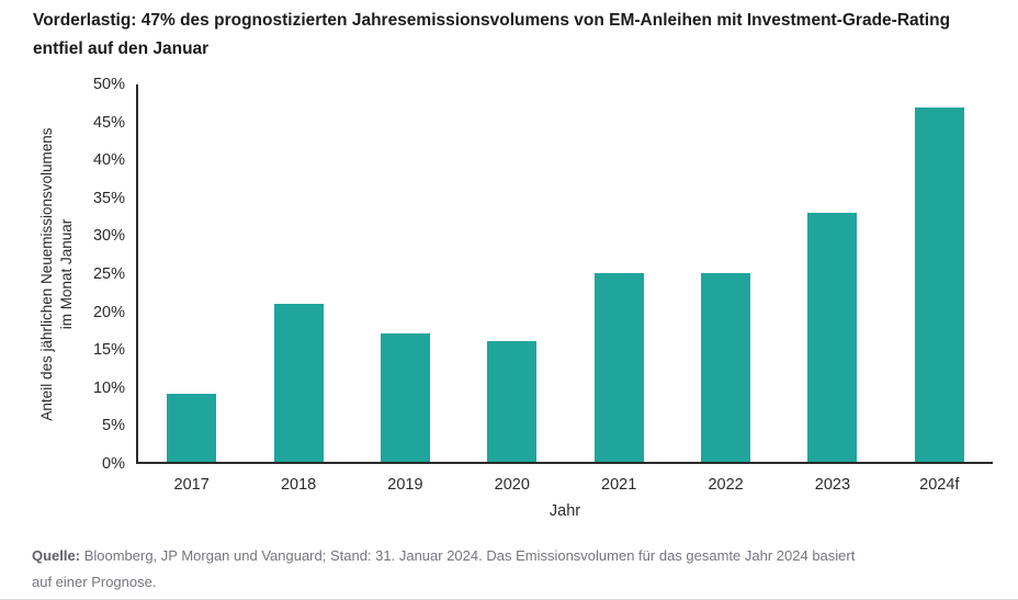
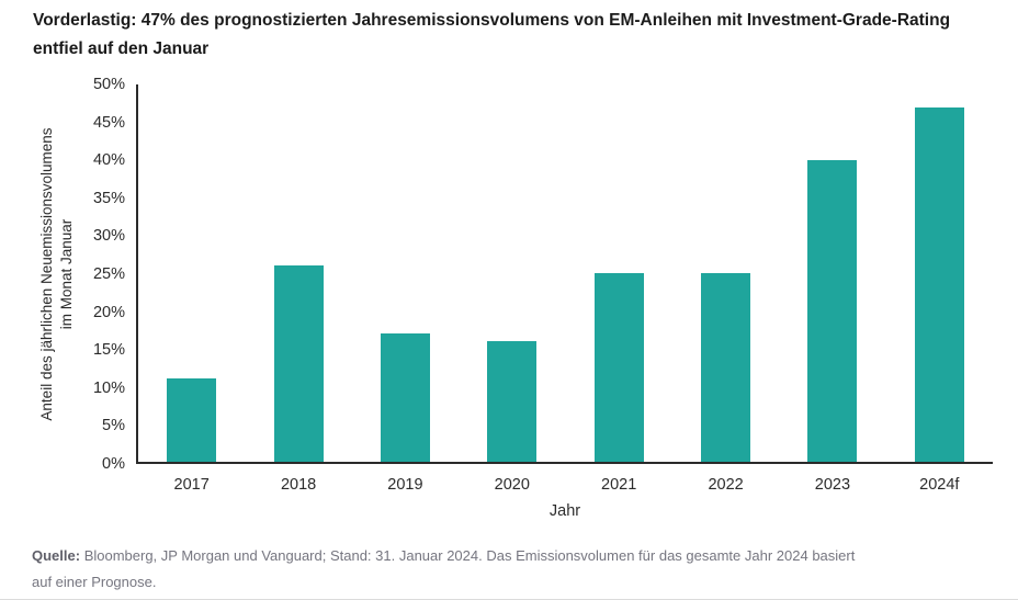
2017: 9% -> 11%
2018: 21% -> 26%
2023: 33% -> 40%
